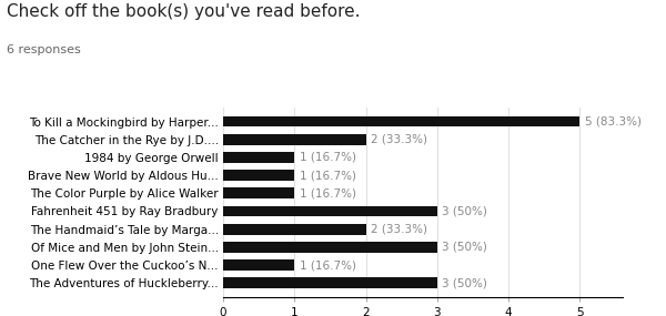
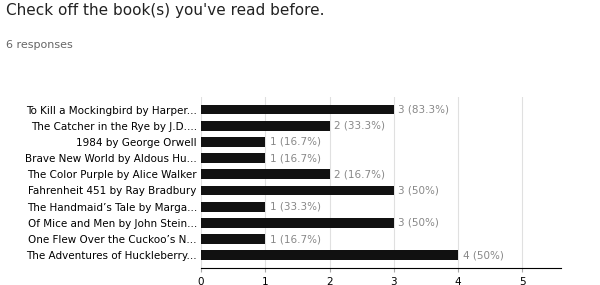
To Kill a Mockingbird by Harper...: 5 -> 3
The Color Purple by Alice Walker: 1 -> 2
The Handmaid’s Tale by Marga...: 2 -> 1
The Adventures of Huckleberry...: 3 -> 4
